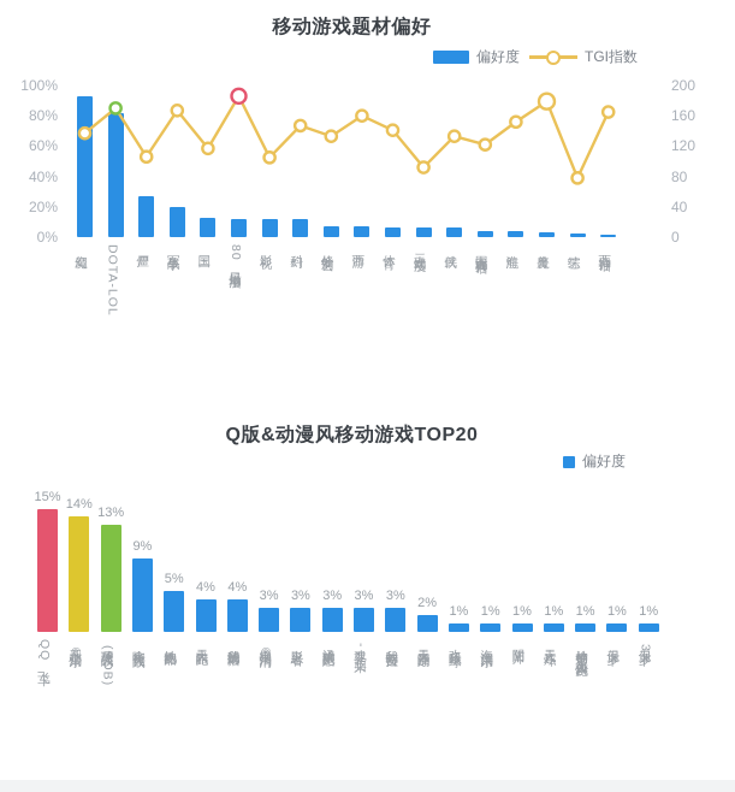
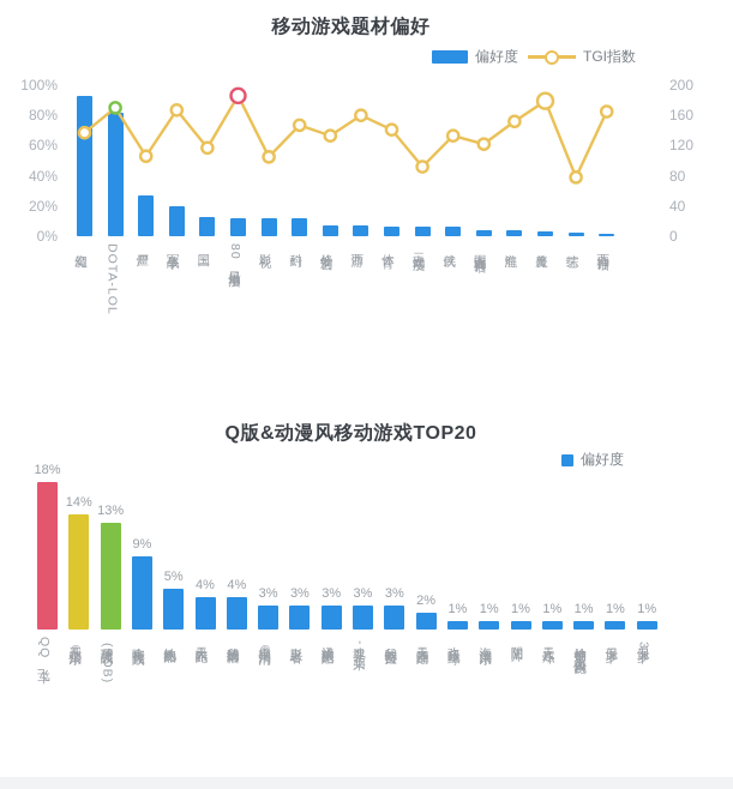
Q版&动漫风移动游戏TOP20/QQ飞车: 15% -> 18%
